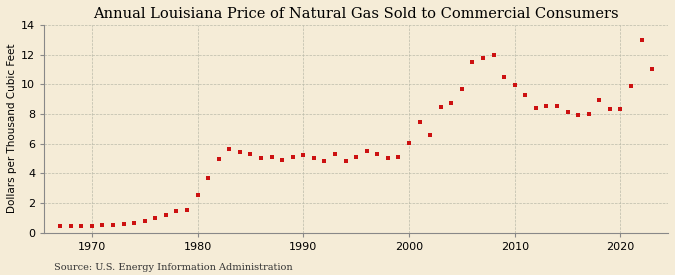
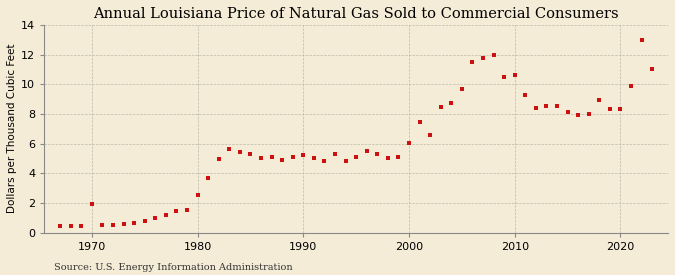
1970: 0.5 -> 1.9
2010: 9.9 -> 10.6
